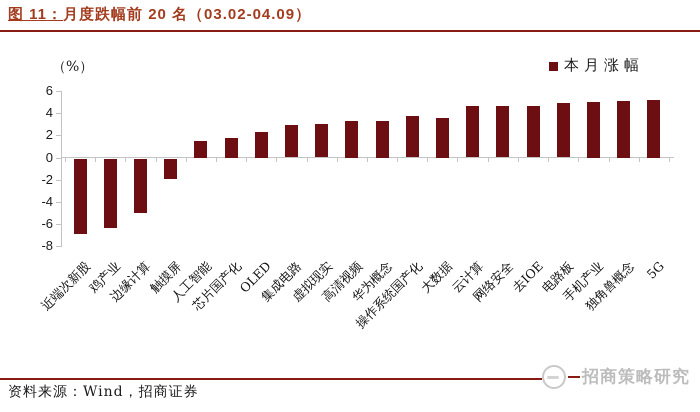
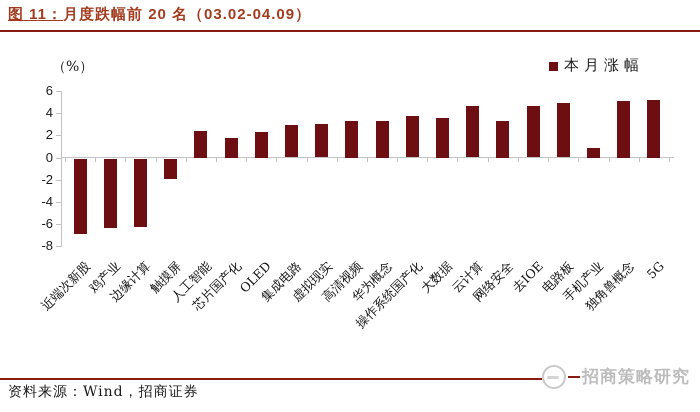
边缘计算: -4.9 -> -6.1
人工智能: 1.5 -> 2.4
网络安全: 4.6 -> 3.3
手机产业: 5.0 -> 0.9
